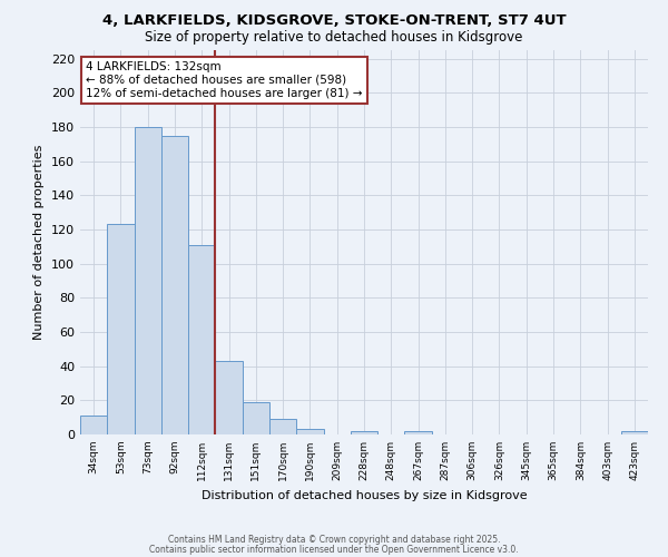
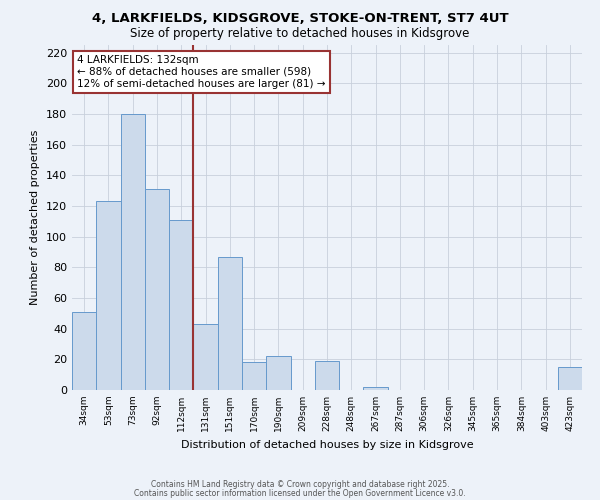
34sqm: 11 -> 51
92sqm: 175 -> 131
151sqm: 19 -> 87
170sqm: 9 -> 18
190sqm: 3 -> 22
228sqm: 2 -> 19
423sqm: 2 -> 15
